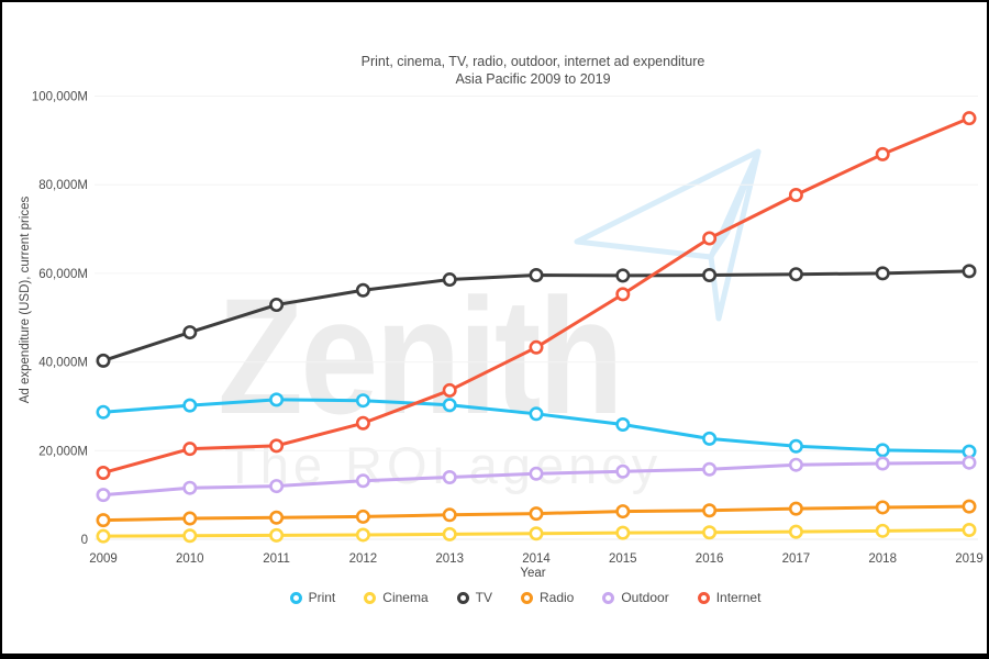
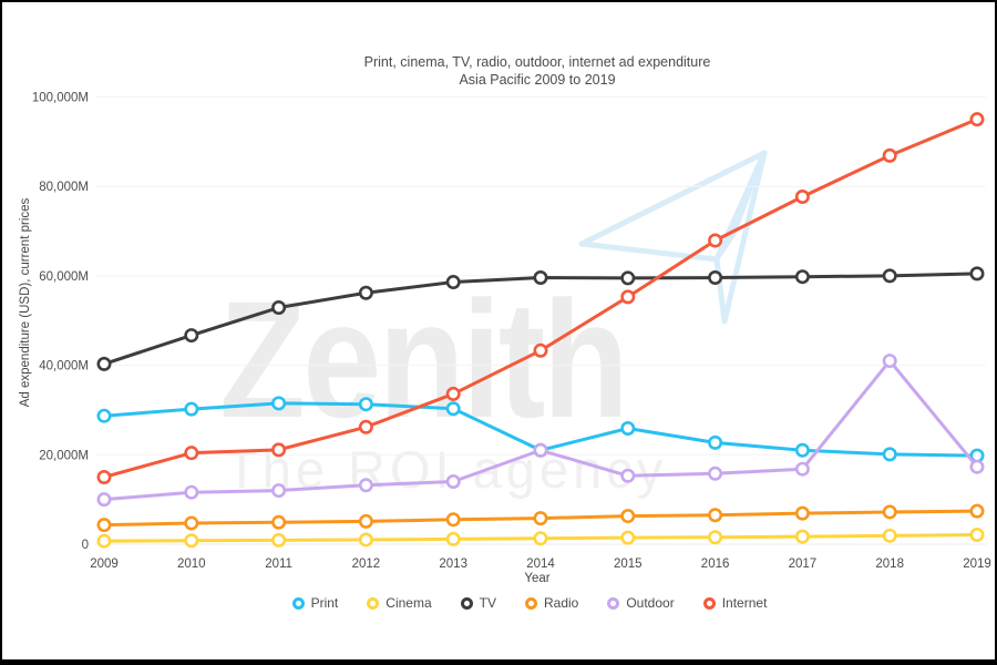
Print/2014: 28000M -> 21000M
Outdoor/2014: 15000M -> 21000M
Outdoor/2018: 17000M -> 41000M
